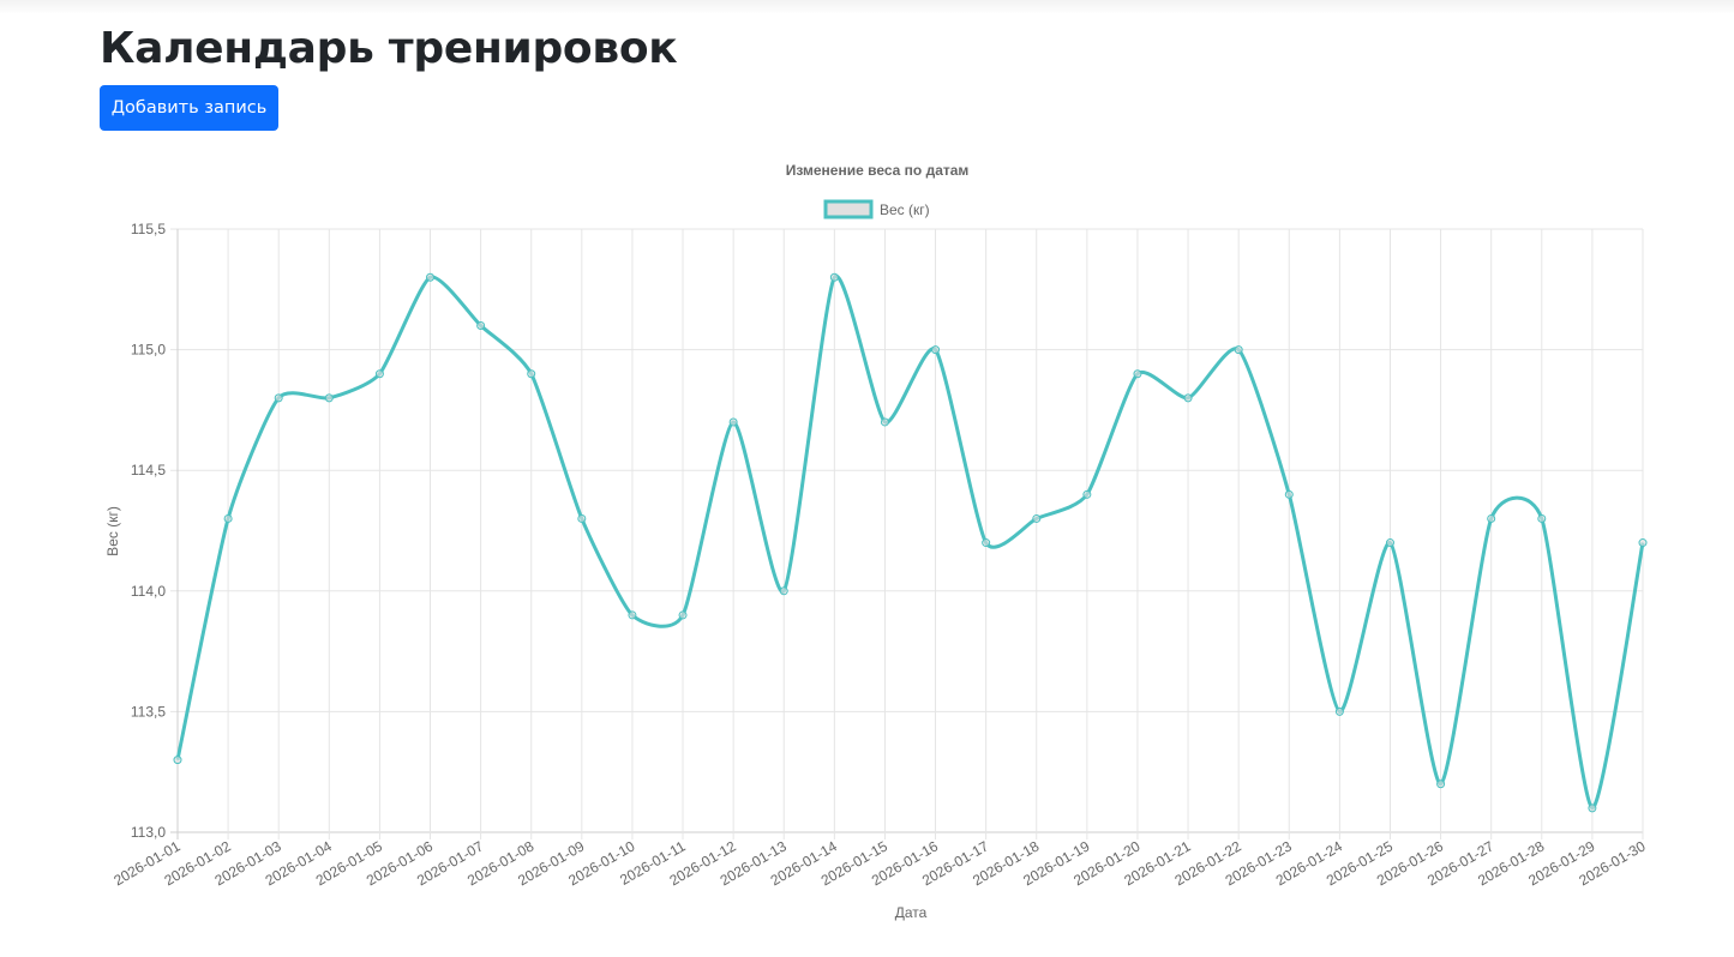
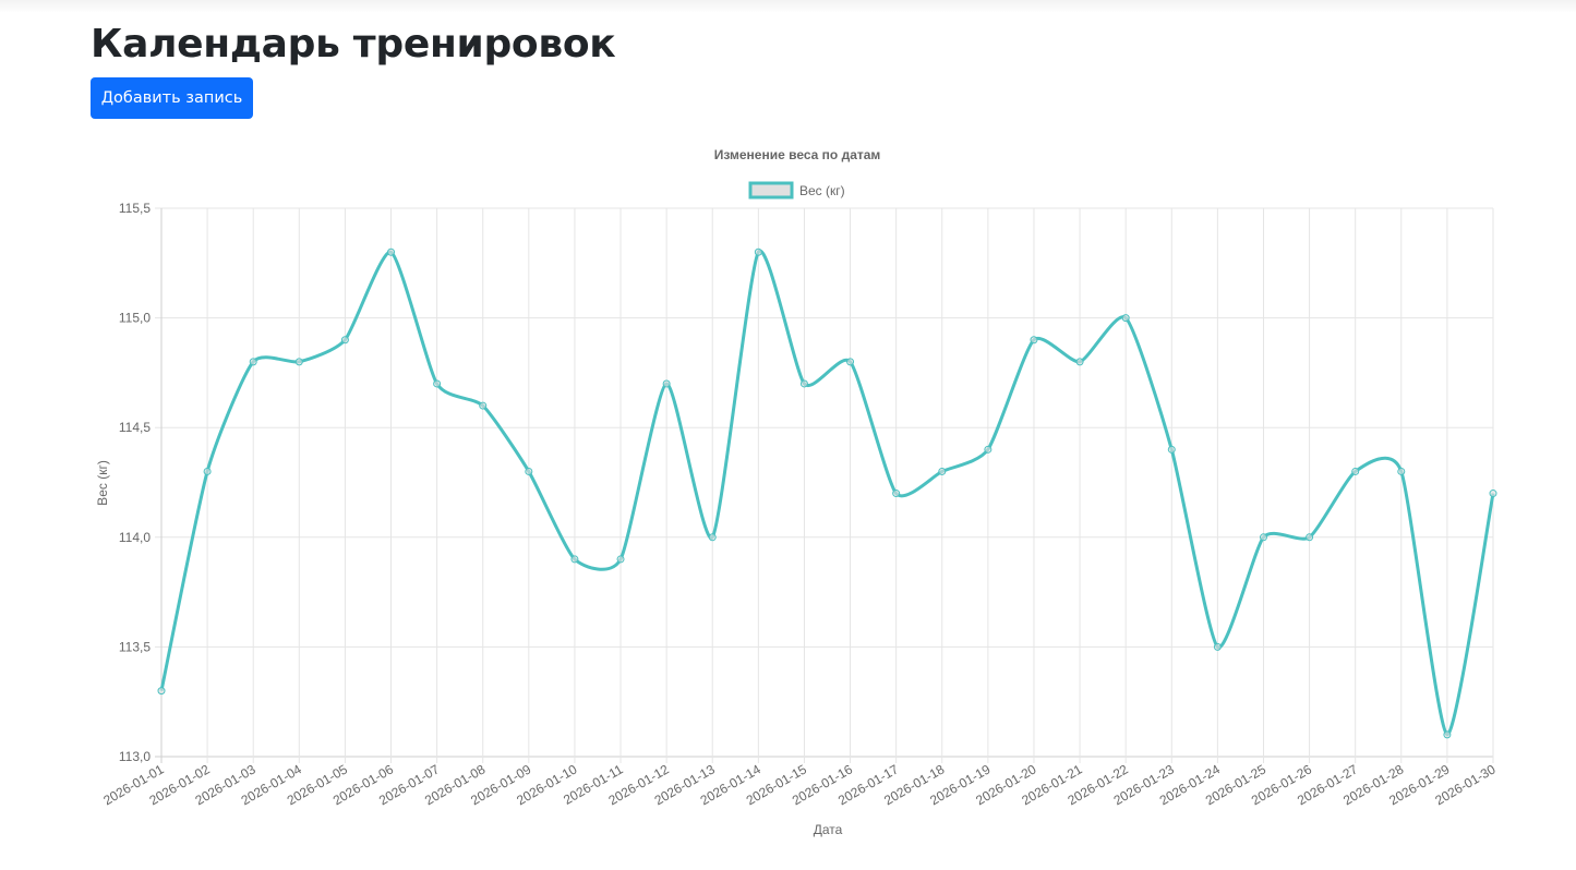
2026-01-07: 115,1 -> 114,7
2026-01-08: 114,9 -> 114,6
2026-01-16: 115,0 -> 114,8
2026-01-25: 114,2 -> 114,0
2026-01-26: 113,2 -> 114,0
